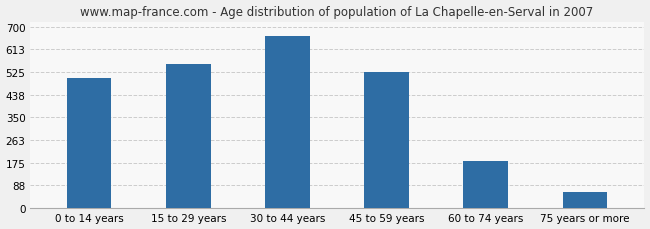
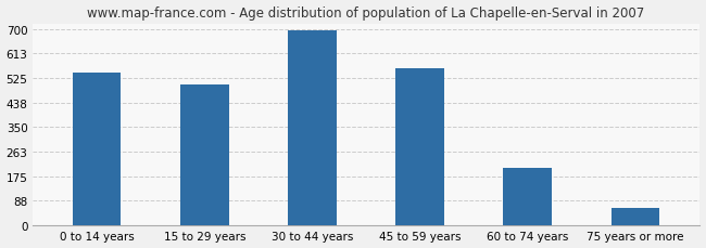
0 to 14 years: 500 -> 545
15 to 29 years: 555 -> 500
30 to 44 years: 665 -> 695
45 to 59 years: 525 -> 560
60 to 74 years: 180 -> 205
